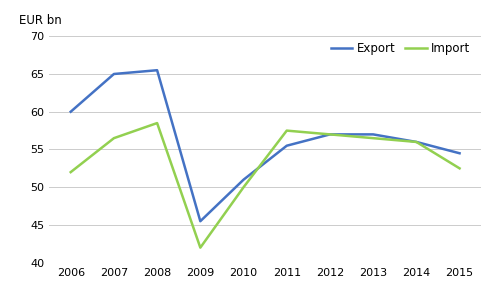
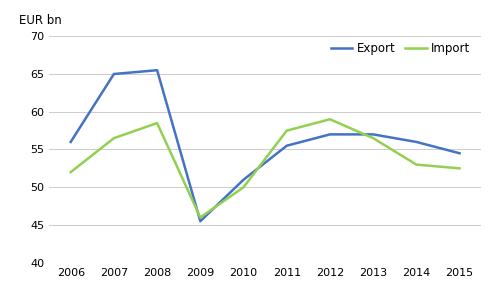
Export/2006: 60.0 -> 56.0
Import/2009: 42.0 -> 46.0
Import/2012: 57.0 -> 59.0
Import/2014: 56.0 -> 53.0
